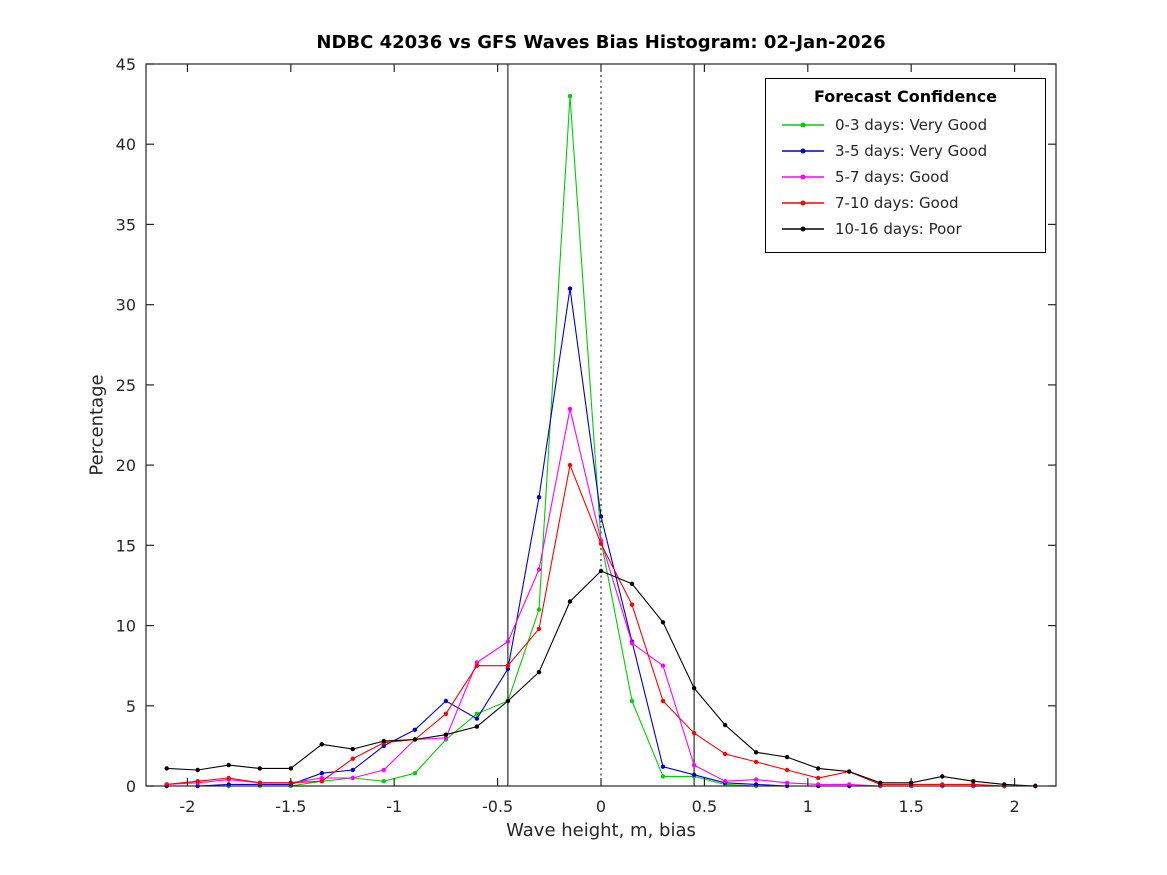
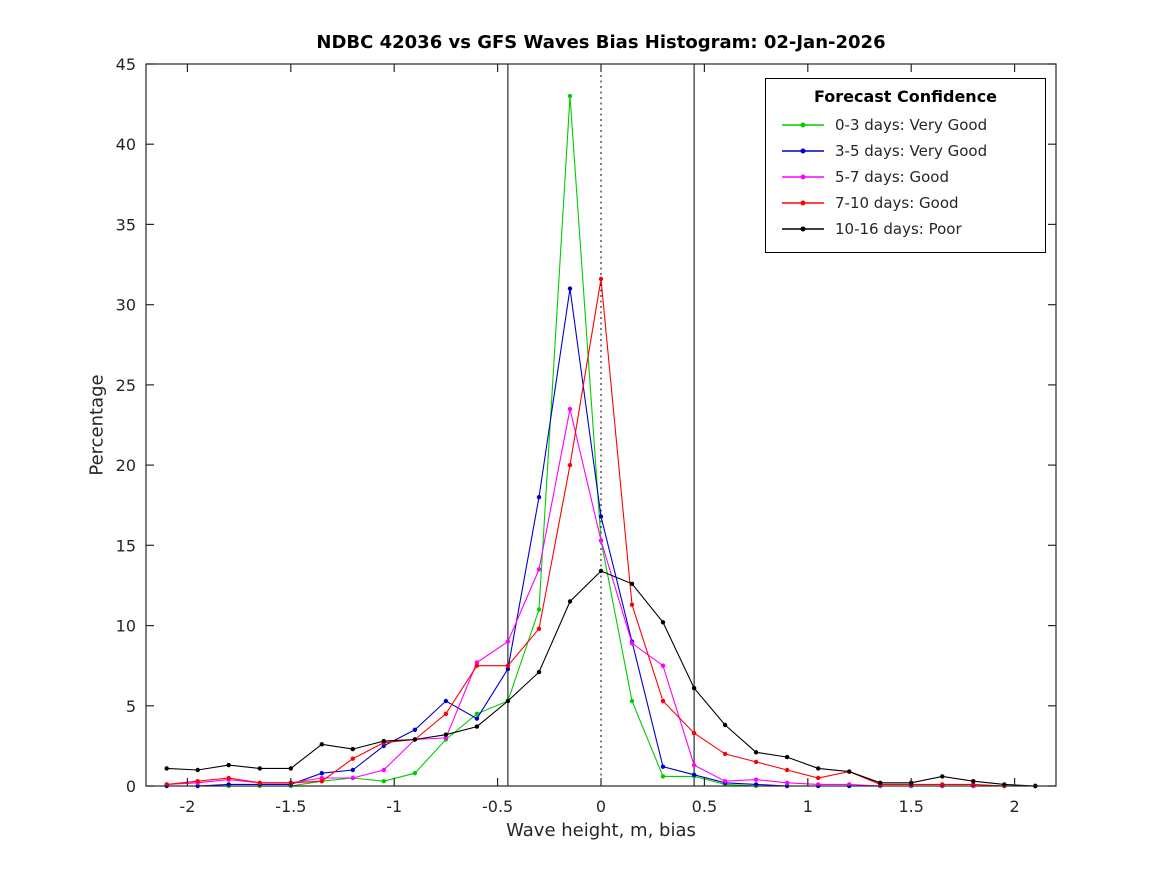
7-10 days: Good/0: 15.1 -> 31.6
